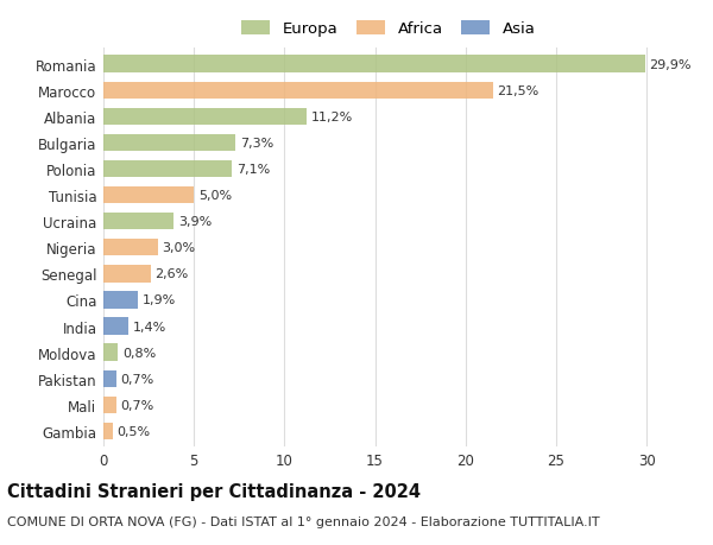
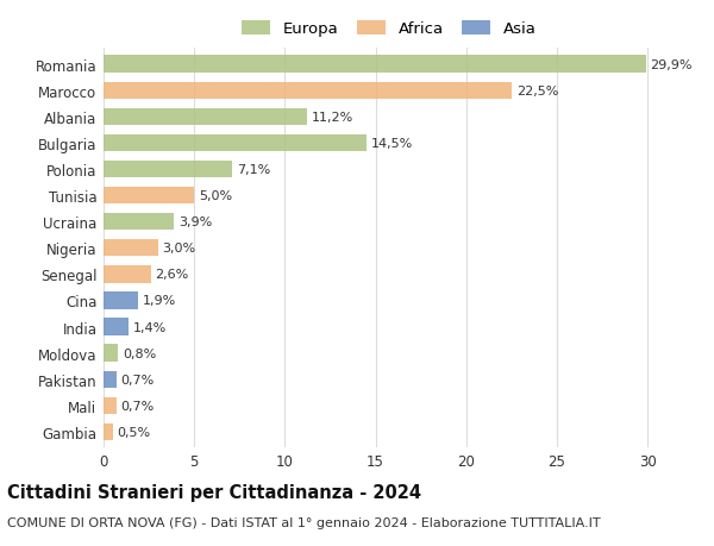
Marocco: 21,5% -> 22,5%
Bulgaria: 7,3% -> 14,5%
